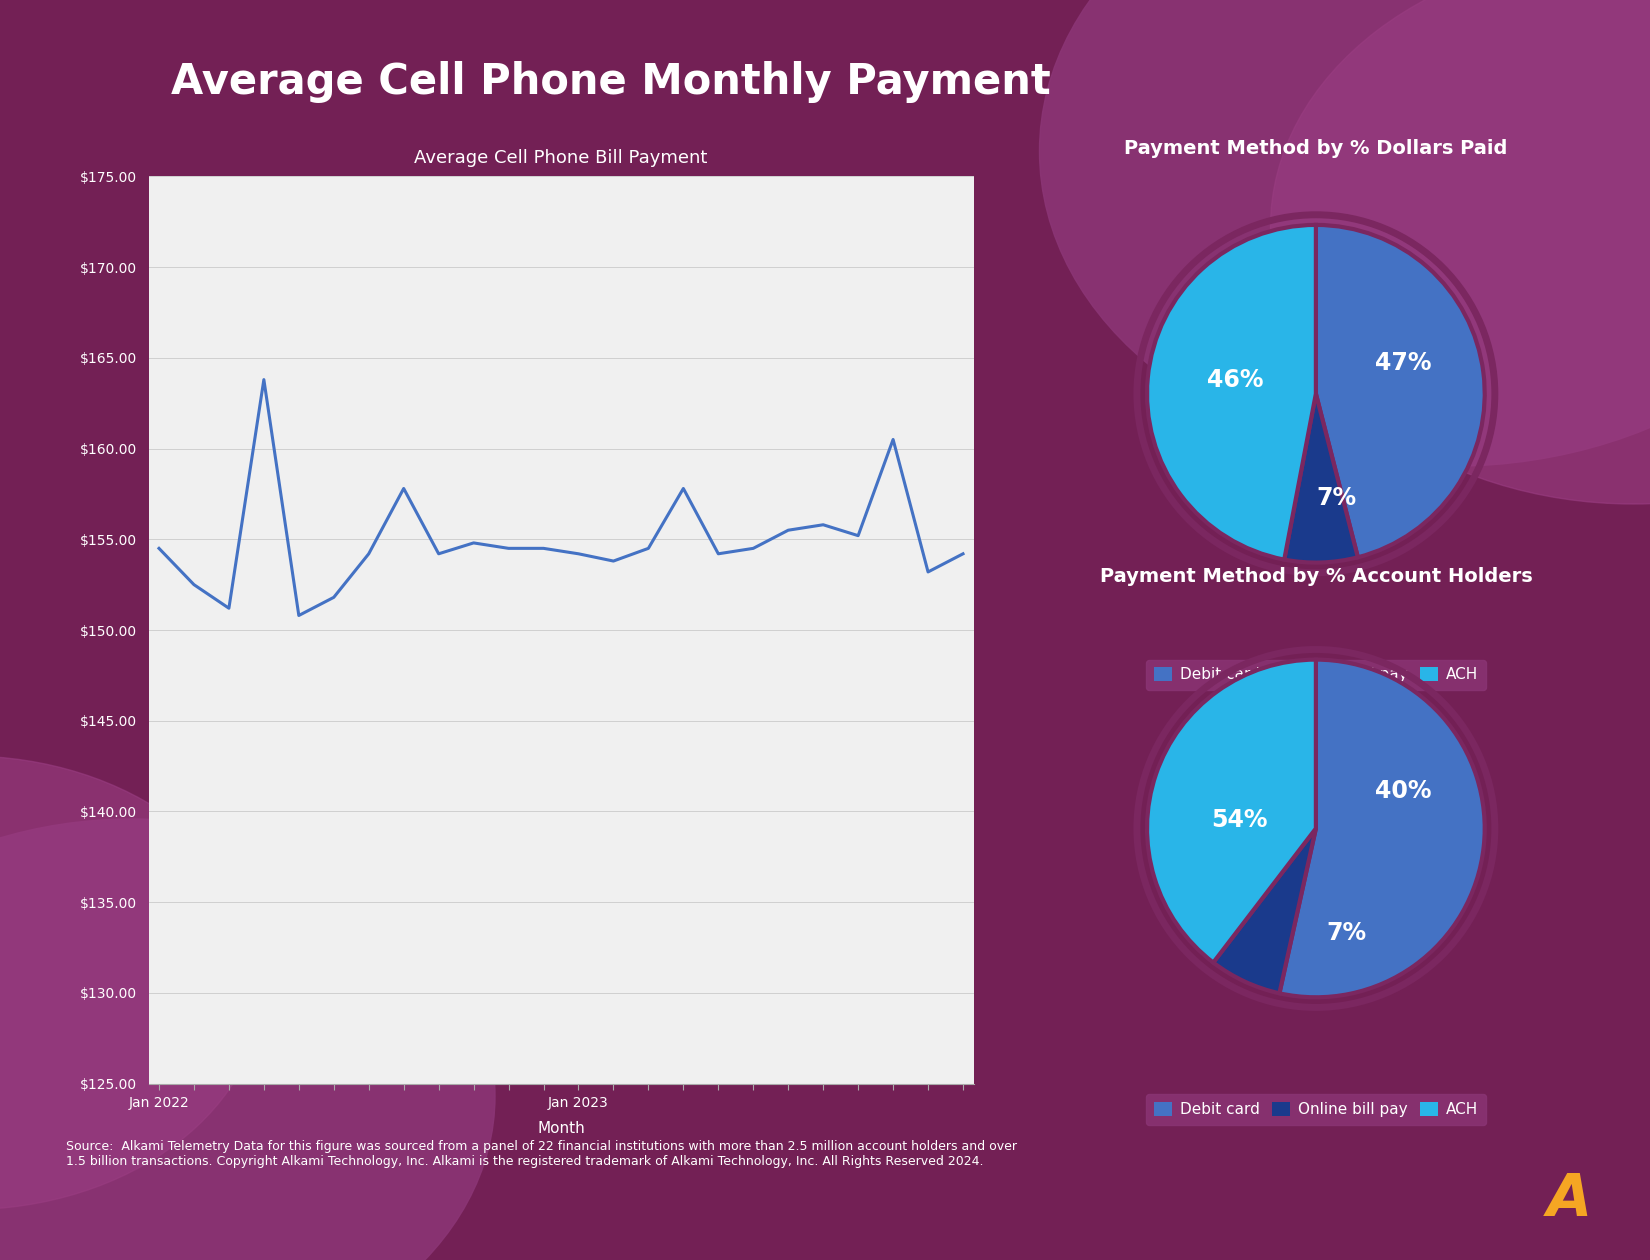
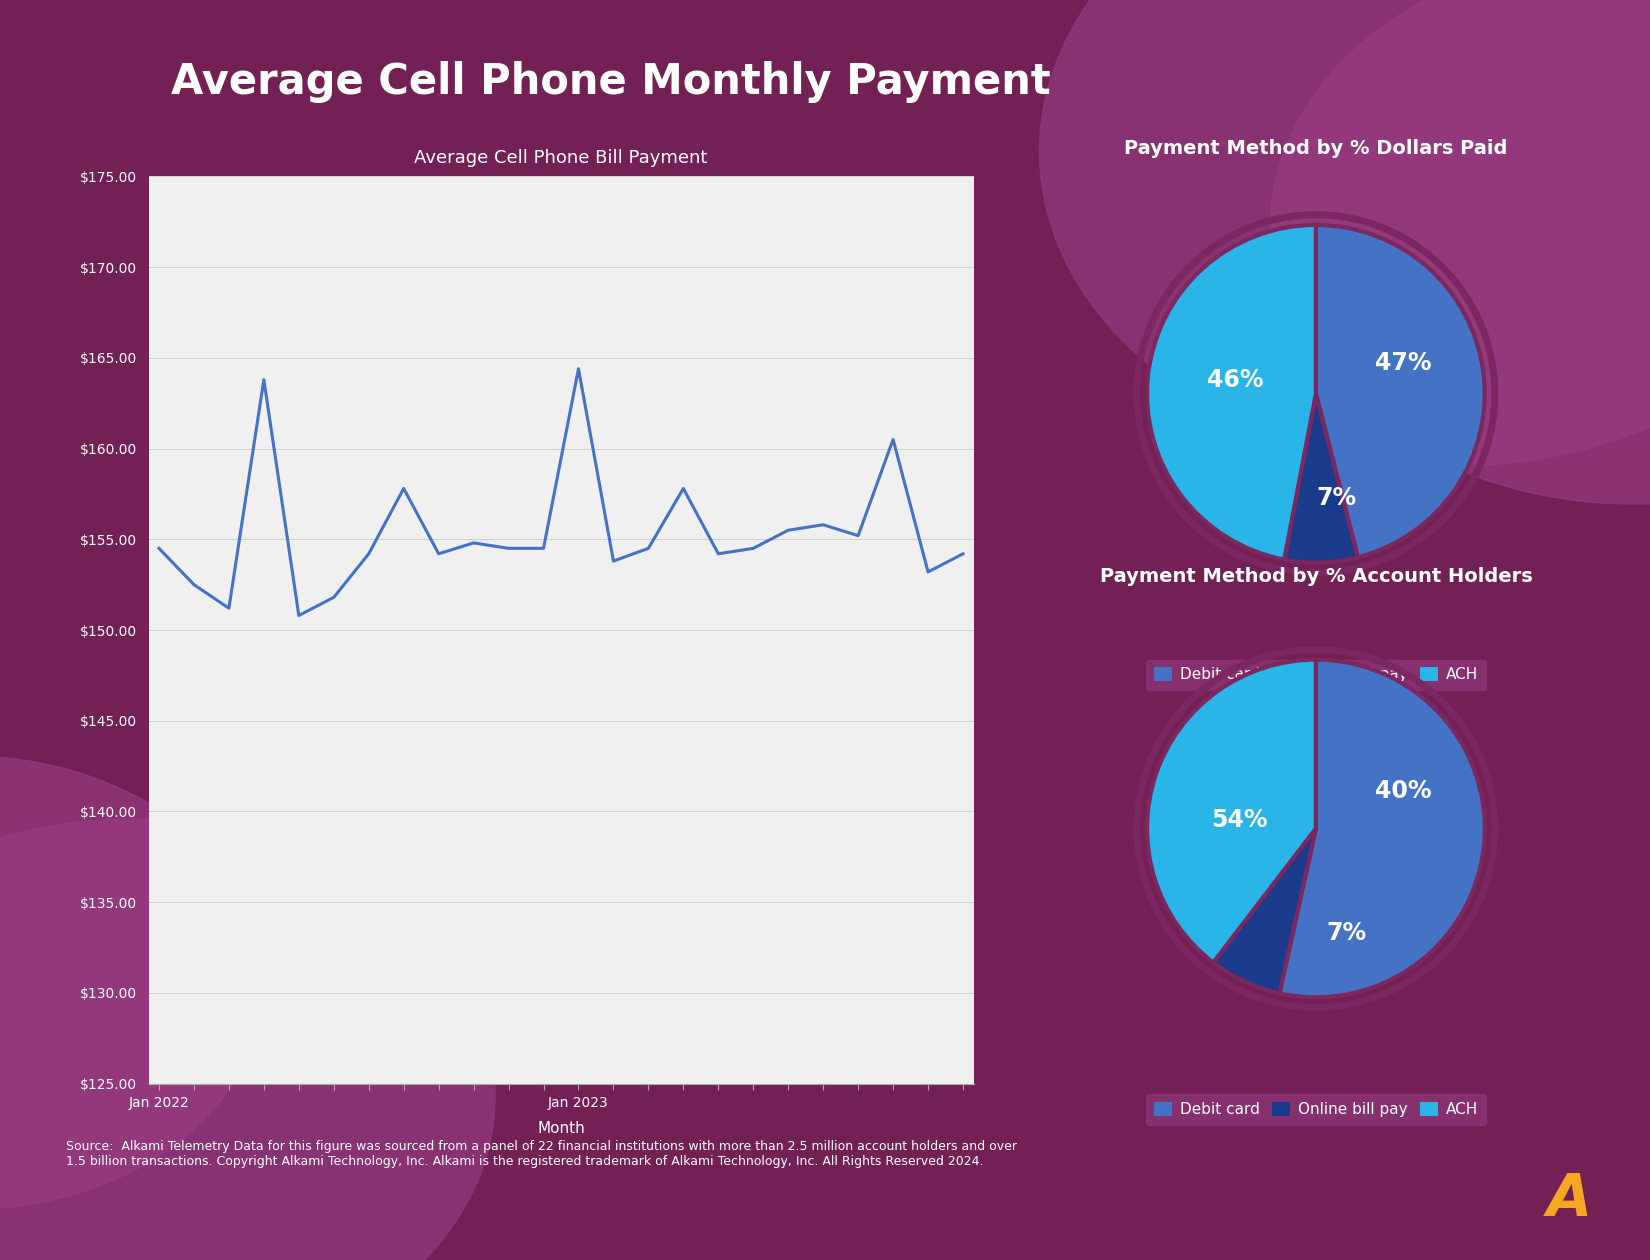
Jan 2023: $154.2 -> $164.4
